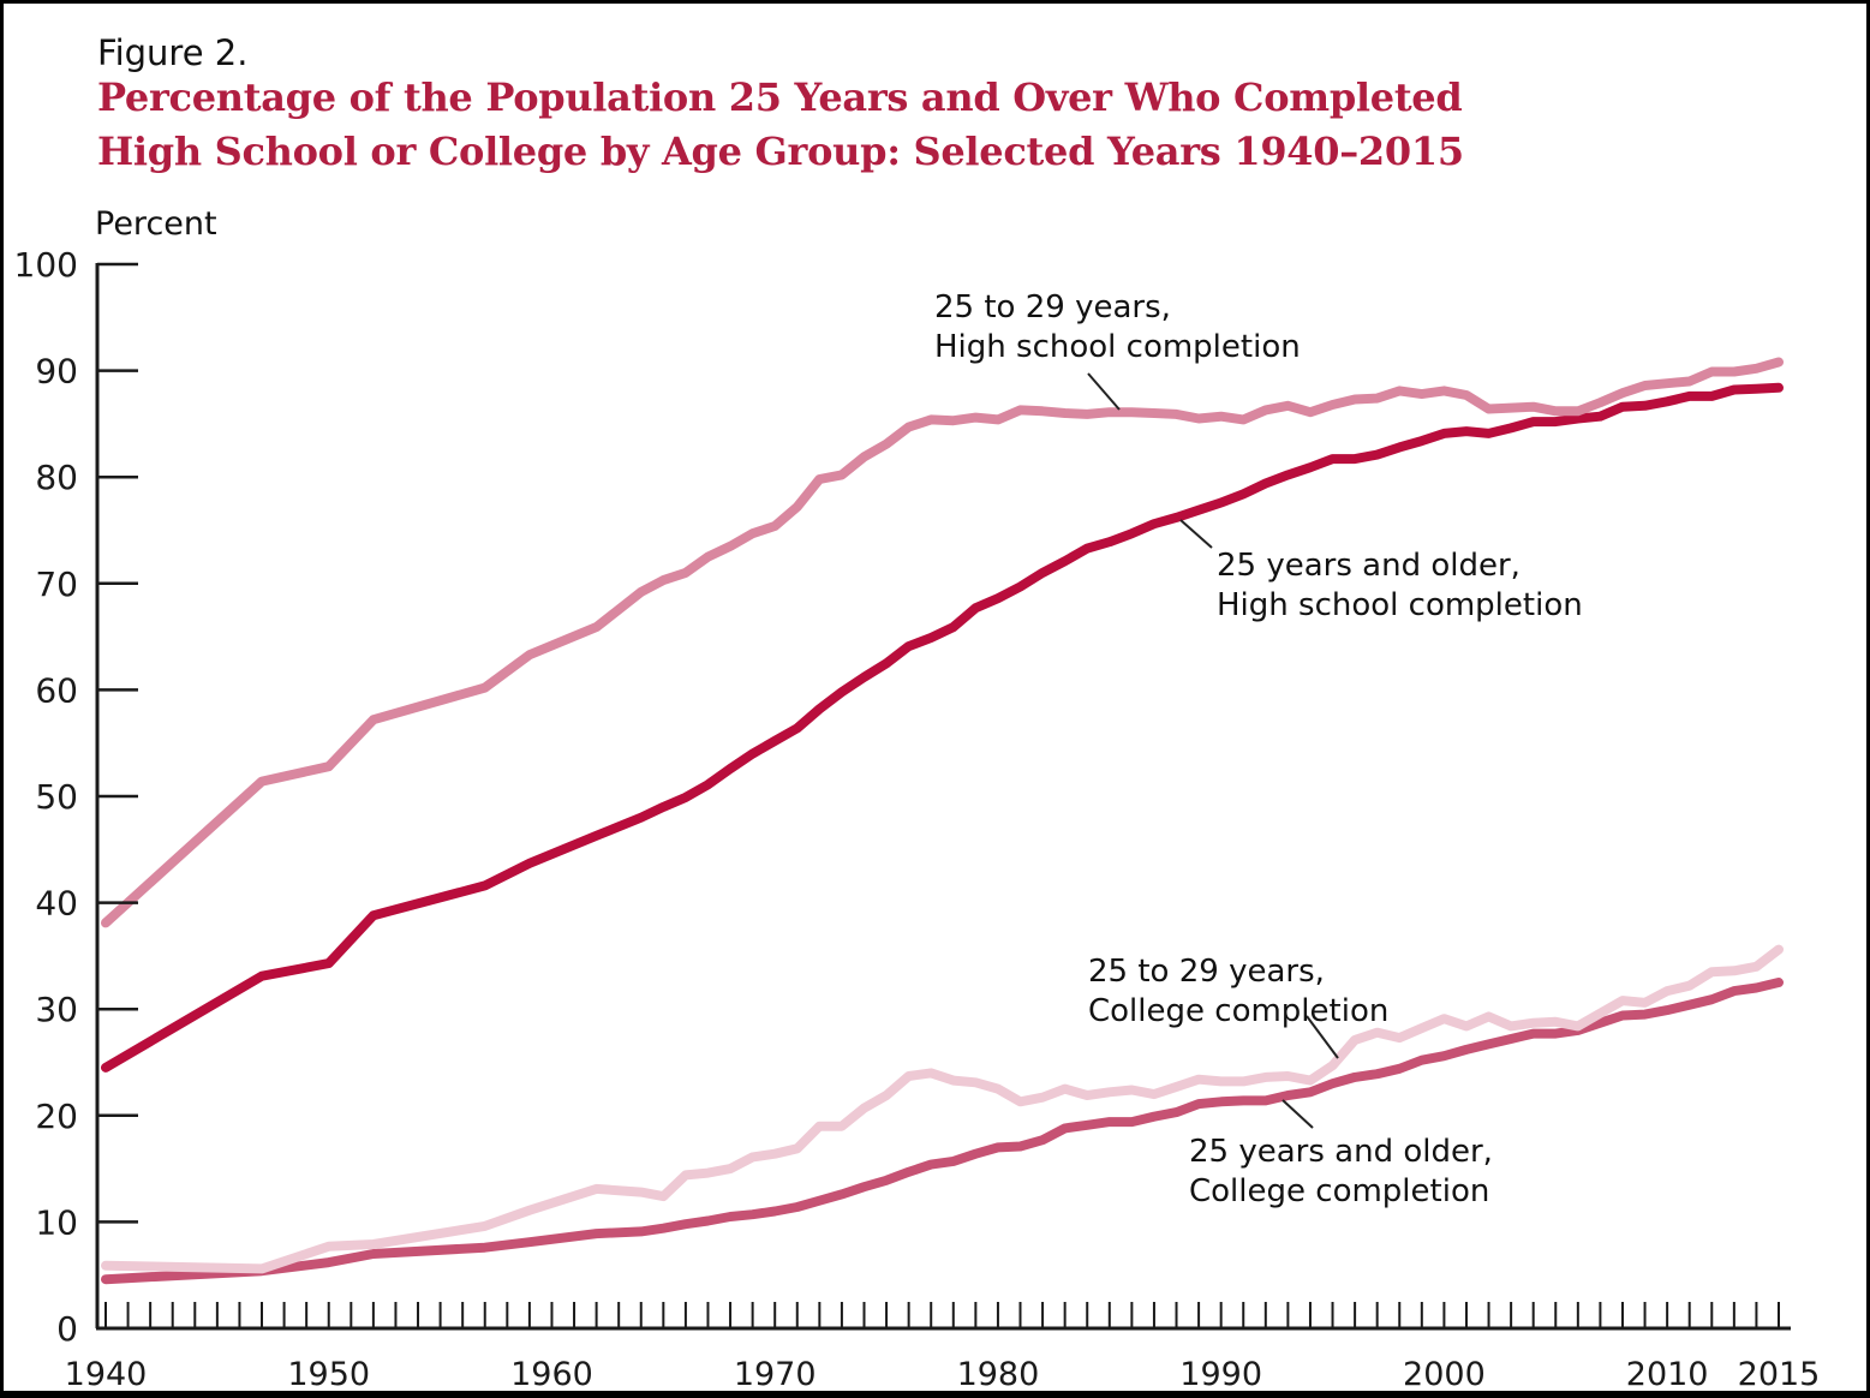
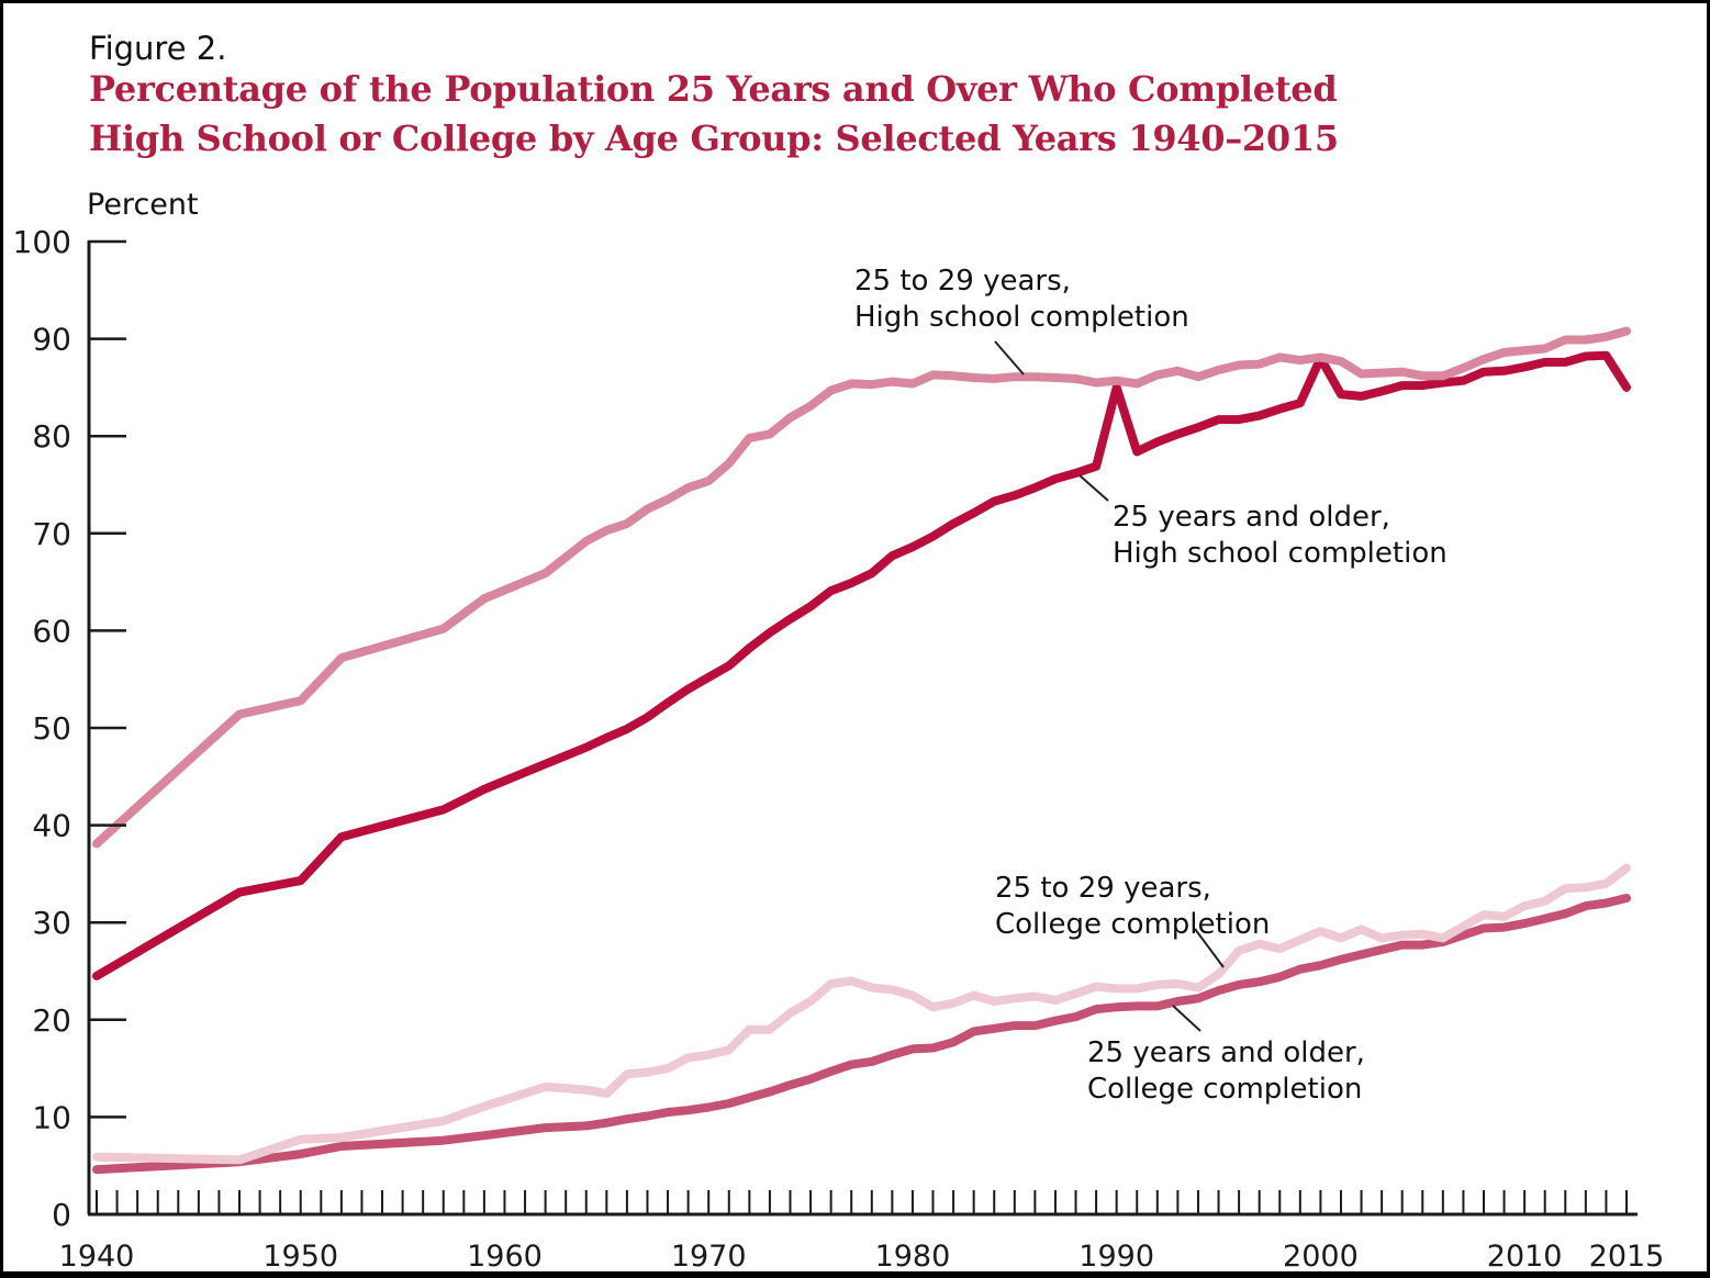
25 years and older, High school completion/1990: 78 -> 85
25 years and older, High school completion/2000: 84 -> 88
25 years and older, High school completion/2015: 88 -> 85
